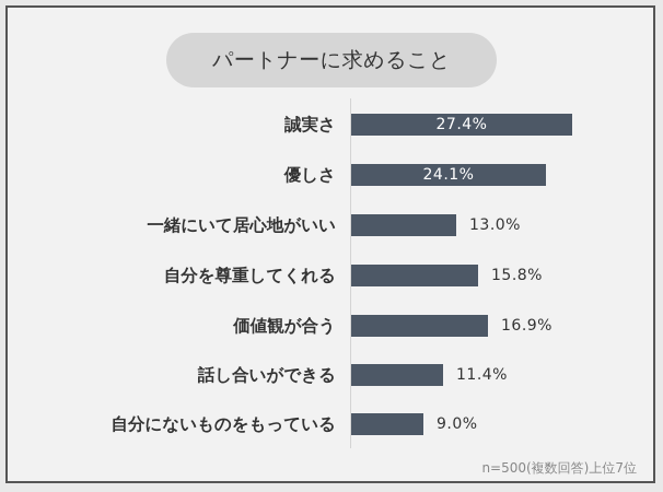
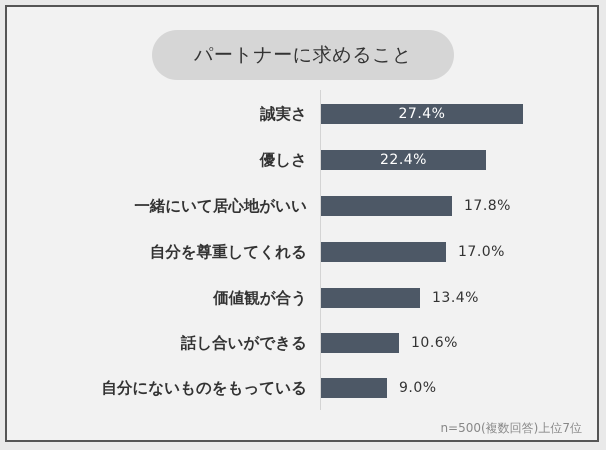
優しさ: 24.1% -> 22.4%
一緒にいて居心地がいい: 13.0% -> 17.8%
自分を尊重してくれる: 15.8% -> 17.0%
価値観が合う: 16.9% -> 13.4%
話し合いができる: 11.4% -> 10.6%
